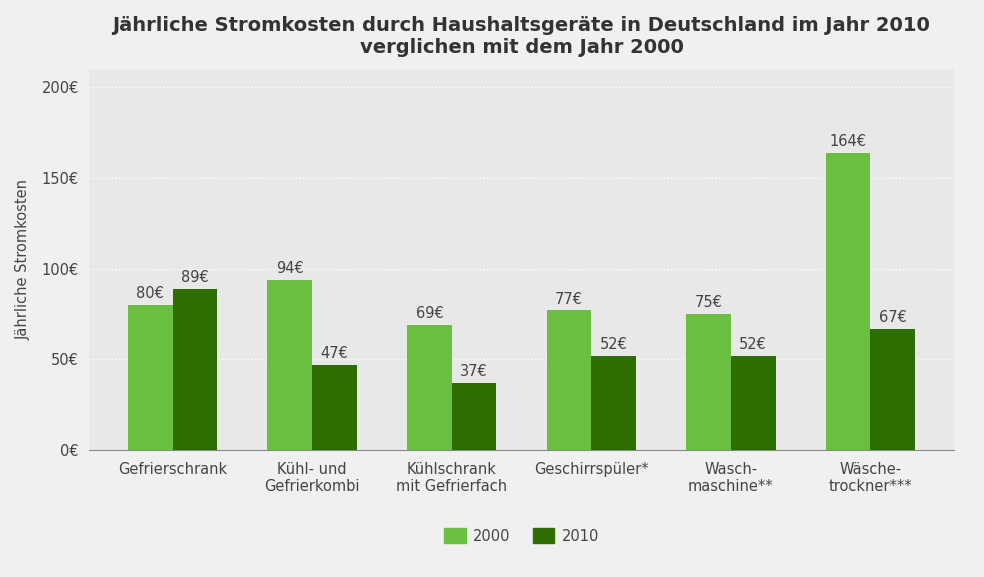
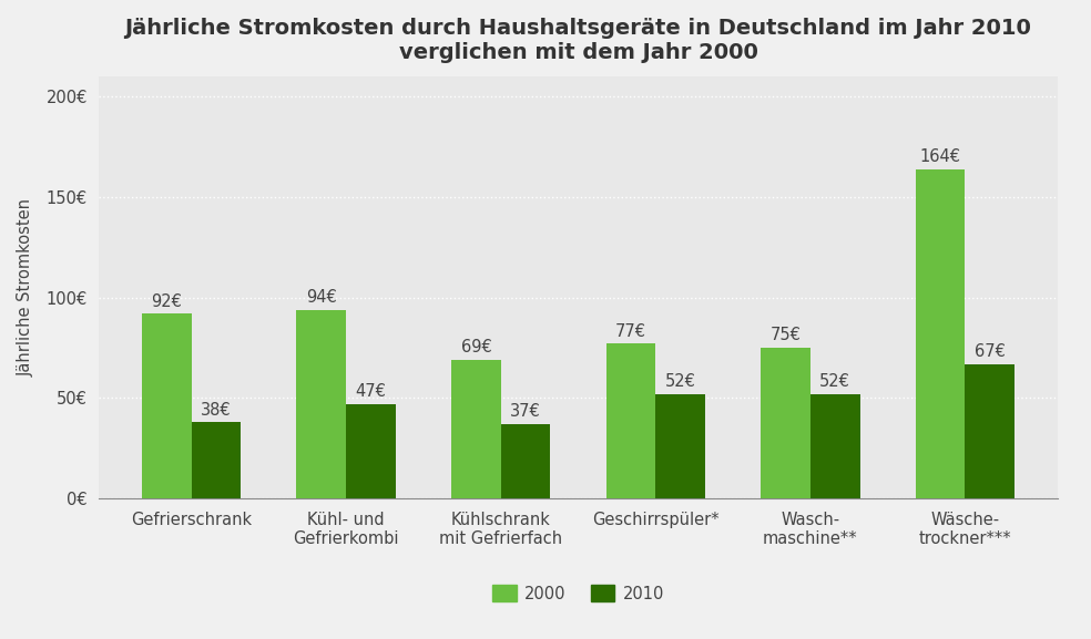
2000/Gefrierschrank: 80€ -> 92€
2010/Gefrierschrank: 89€ -> 38€
